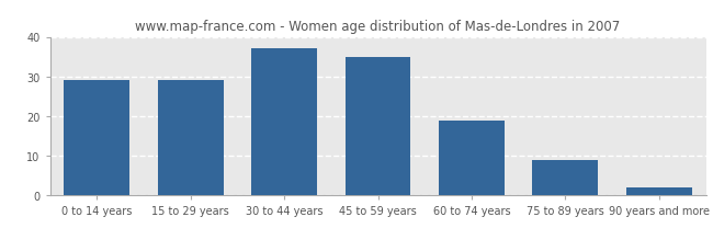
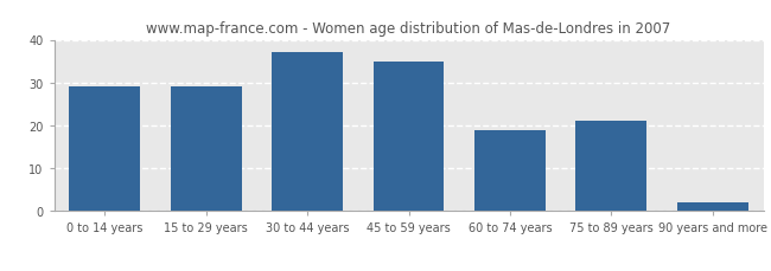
75 to 89 years: 9 -> 21
